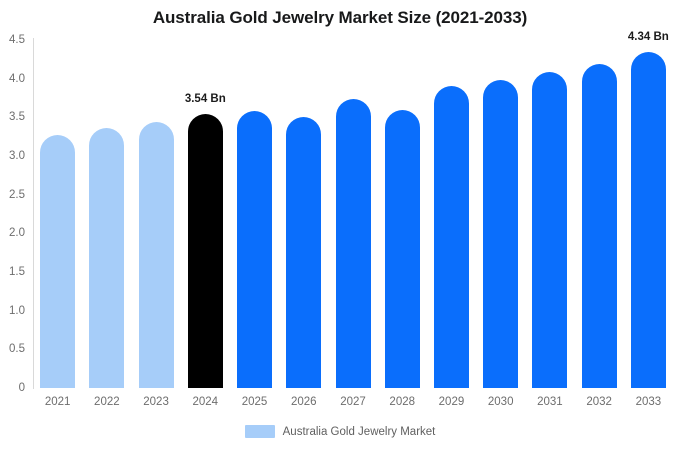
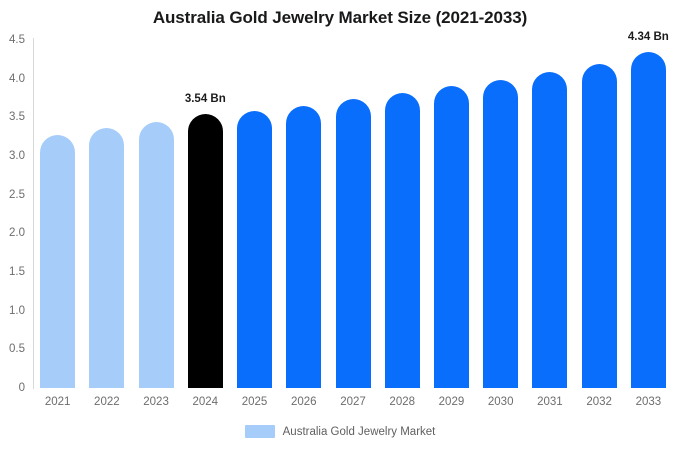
2026: 3.5 -> 3.6
2028: 3.6 -> 3.8
